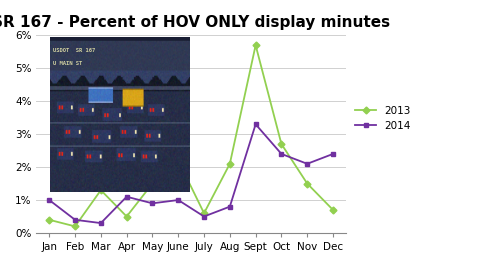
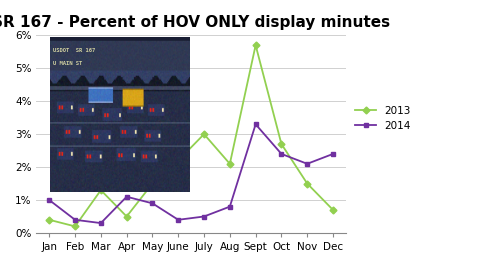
2014/June: 1.0% -> 0.4%
2013/July: 0.6% -> 3.0%
